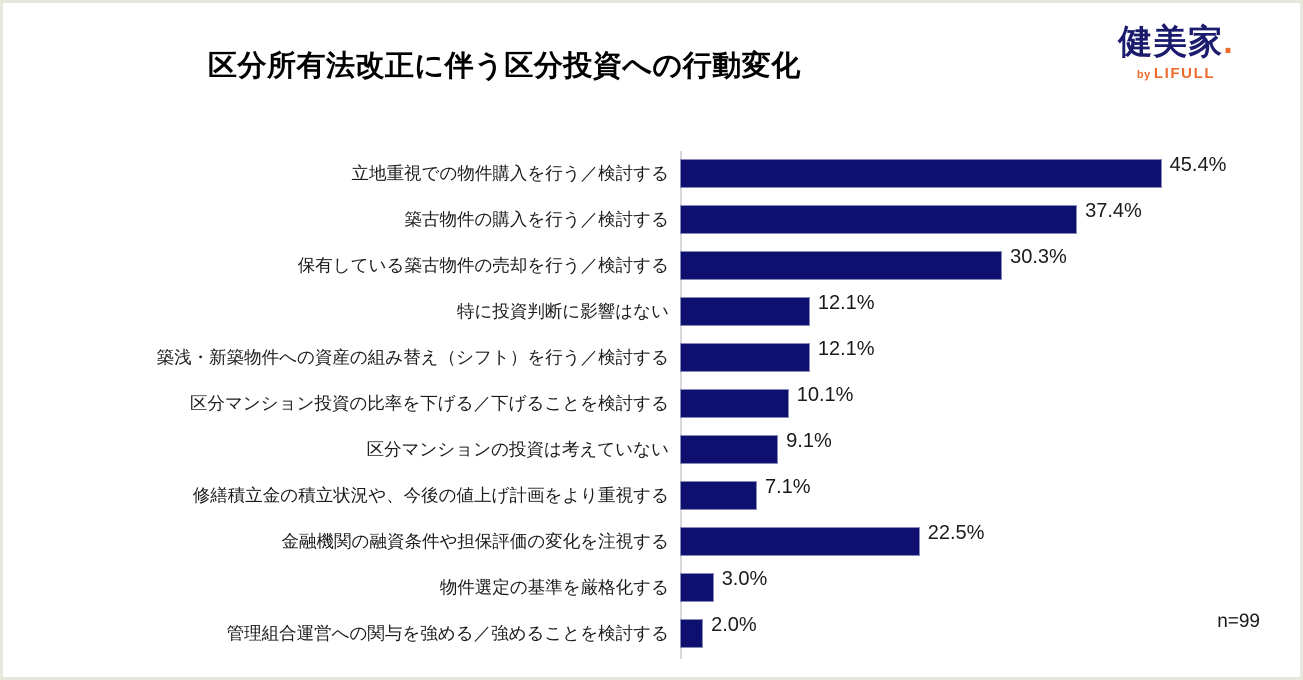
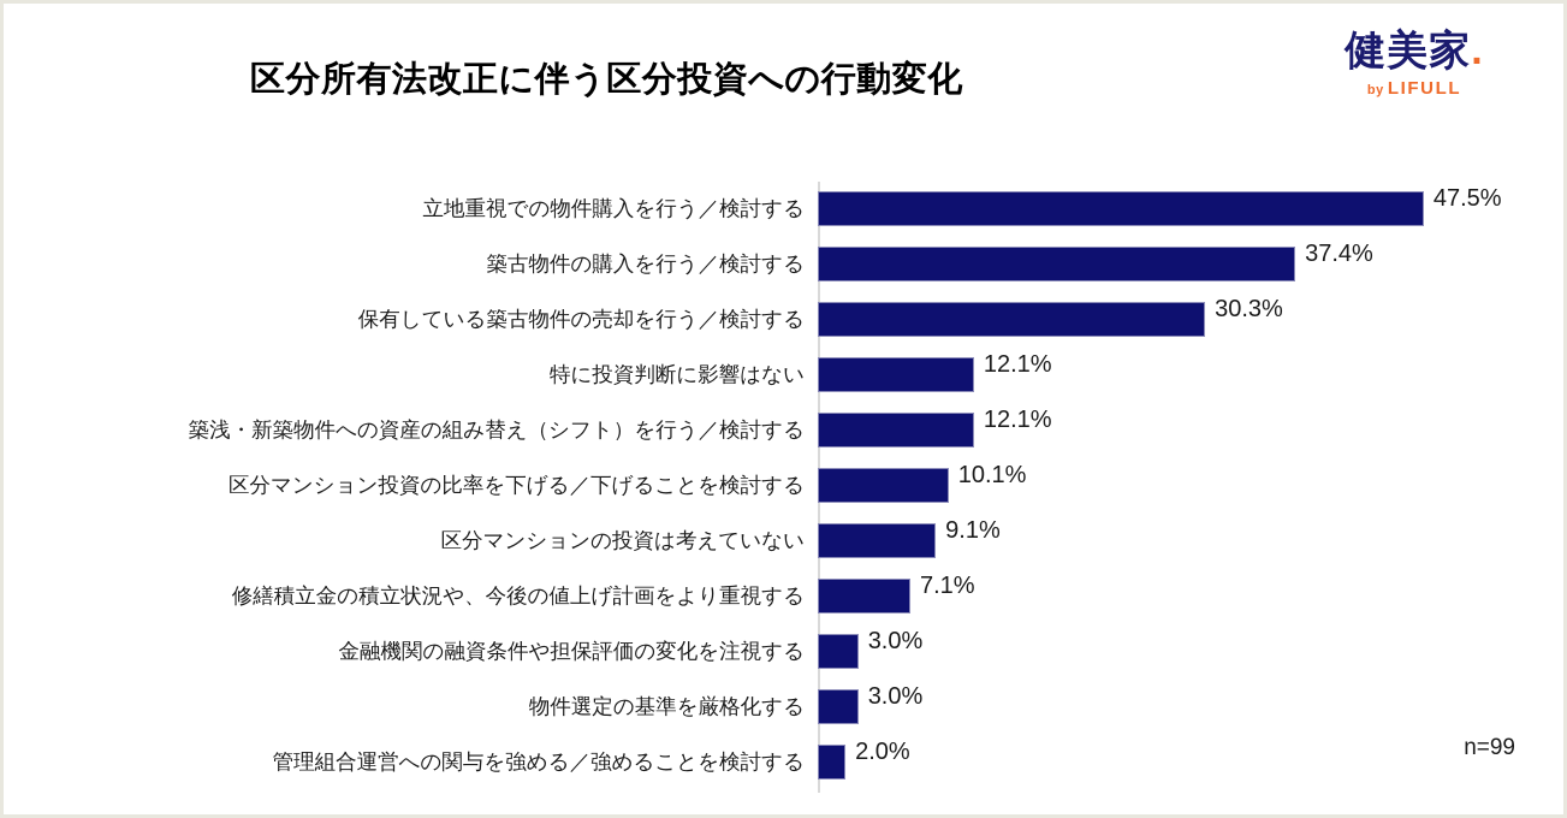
立地重視での物件購入を行う／検討する: 45.4% -> 47.5%
金融機関の融資条件や担保評価の変化を注視する: 22.5% -> 3.0%
